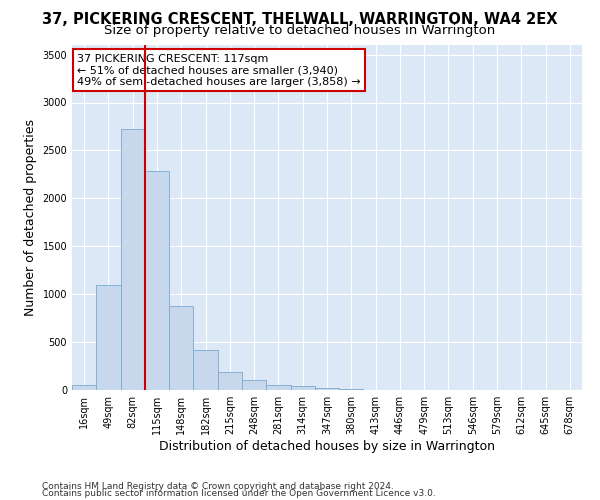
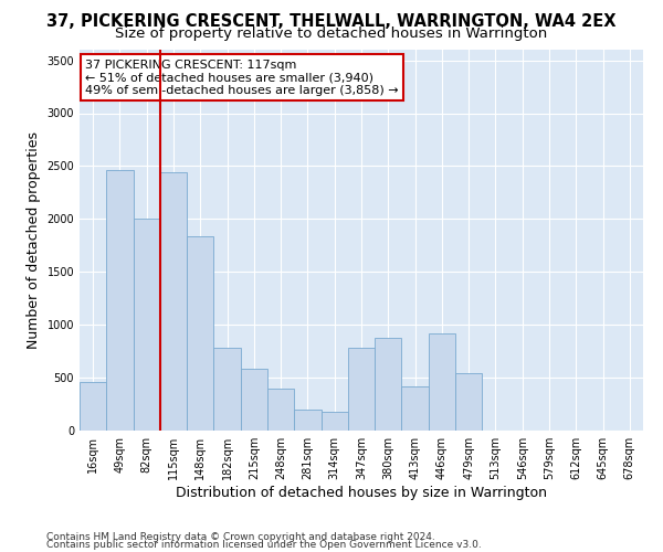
16sqm: 50 -> 460
49sqm: 1100 -> 2460
82sqm: 2720 -> 2000
115sqm: 2280 -> 2440
148sqm: 880 -> 1840
182sqm: 420 -> 780
215sqm: 180 -> 580
248sqm: 100 -> 400
281sqm: 60 -> 200
314sqm: 40 -> 180
347sqm: 20 -> 780
380sqm: 10 -> 880
413sqm: 0 -> 420
446sqm: 0 -> 920
479sqm: 0 -> 540
